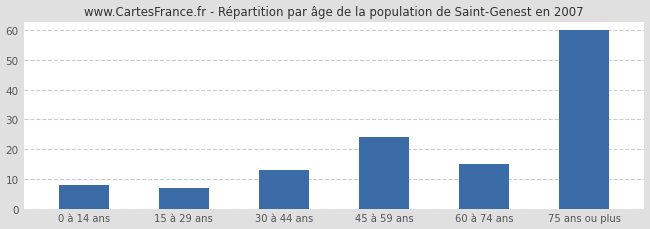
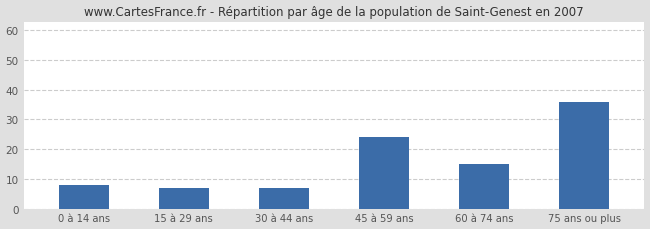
30 à 44 ans: 13 -> 7
75 ans ou plus: 60 -> 36
